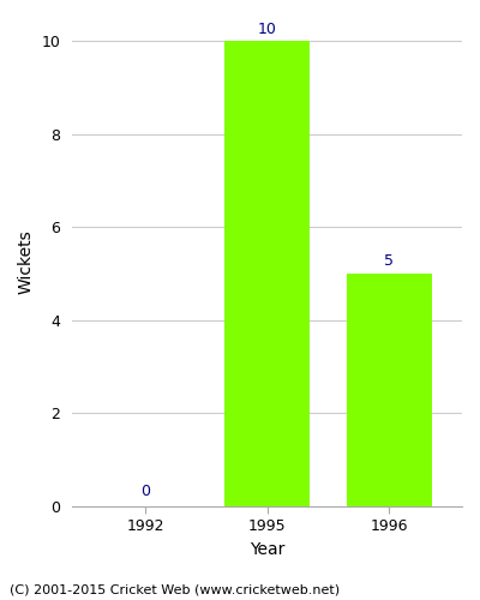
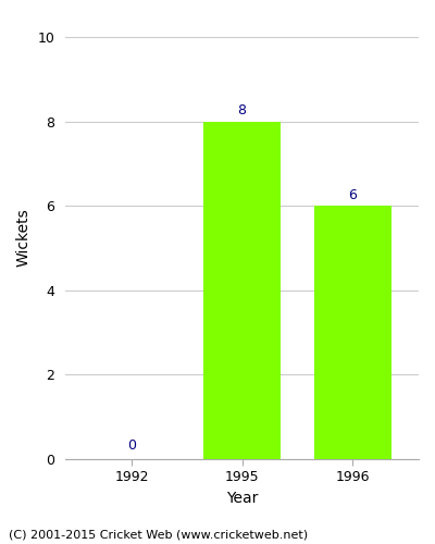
1995: 10 -> 8
1996: 5 -> 6
